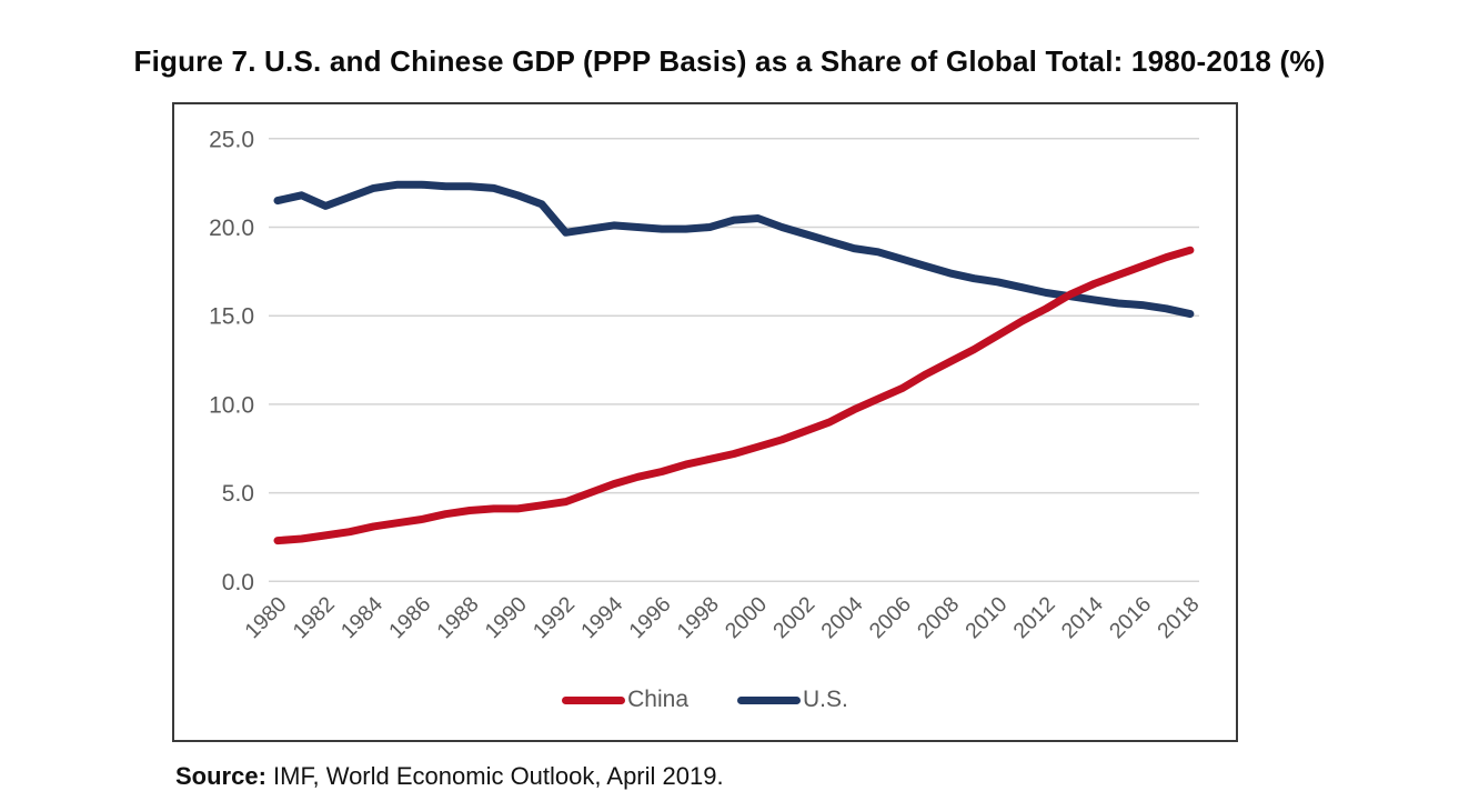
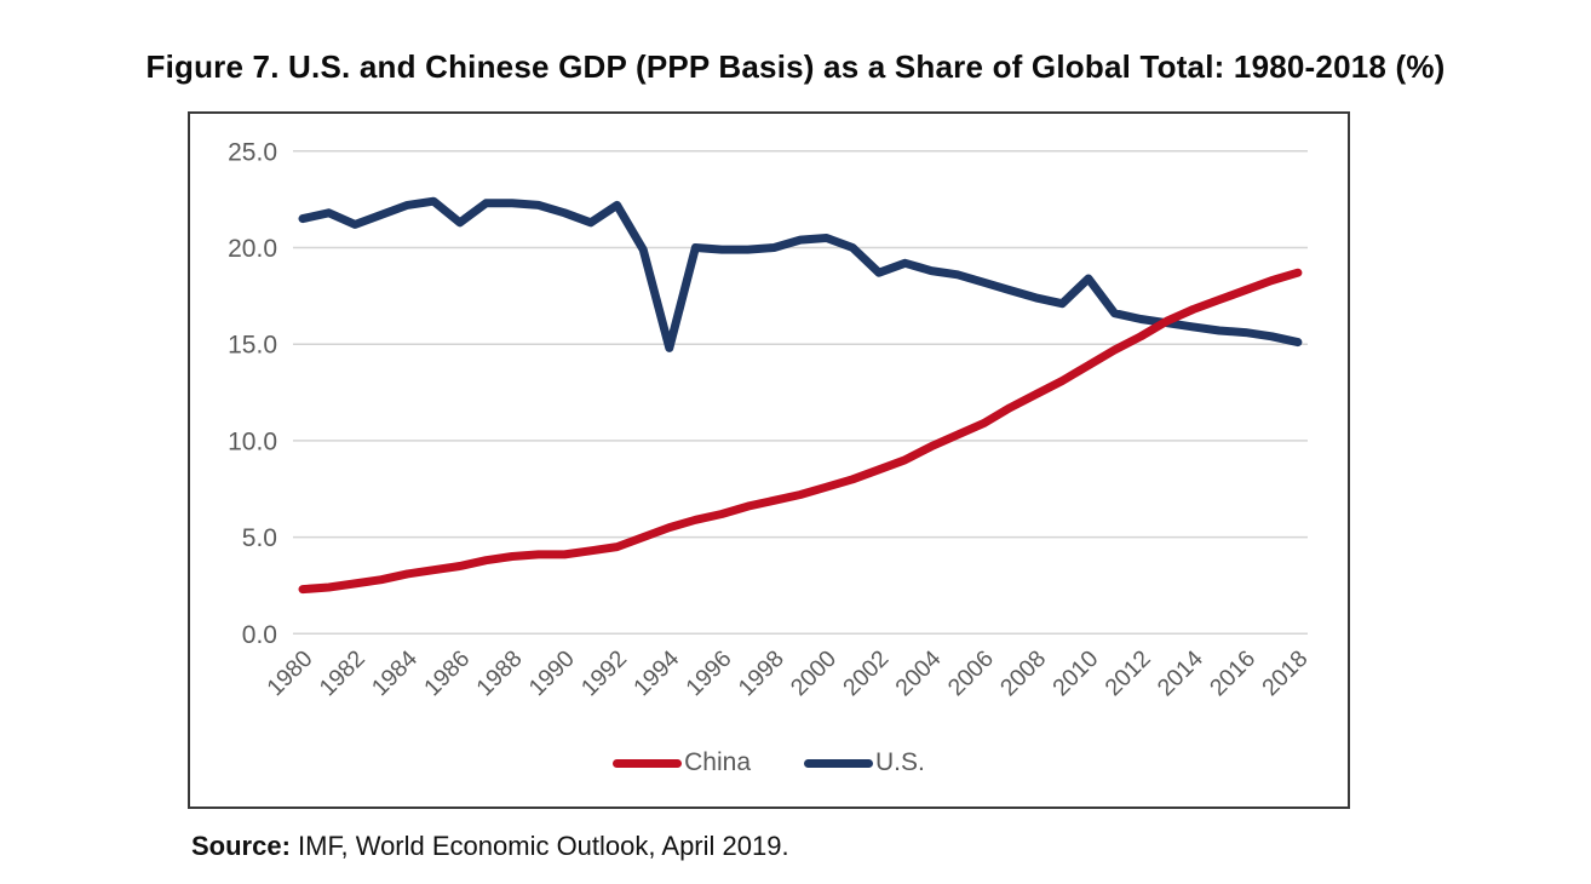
U.S./1986: 22.4 -> 21.3
U.S./1992: 19.7 -> 22.2
U.S./1994: 20.1 -> 14.8
U.S./2002: 19.6 -> 18.7
U.S./2010: 16.9 -> 18.4
